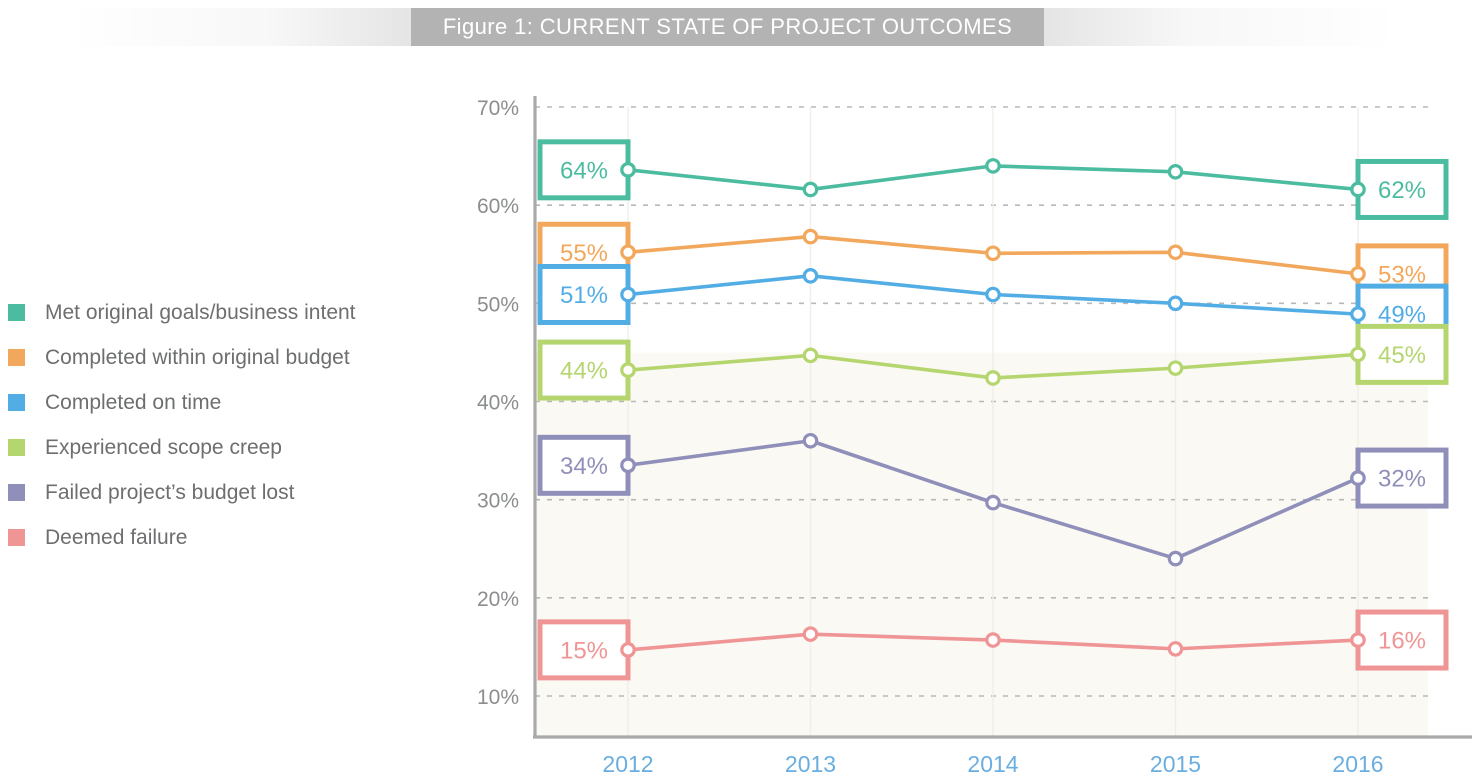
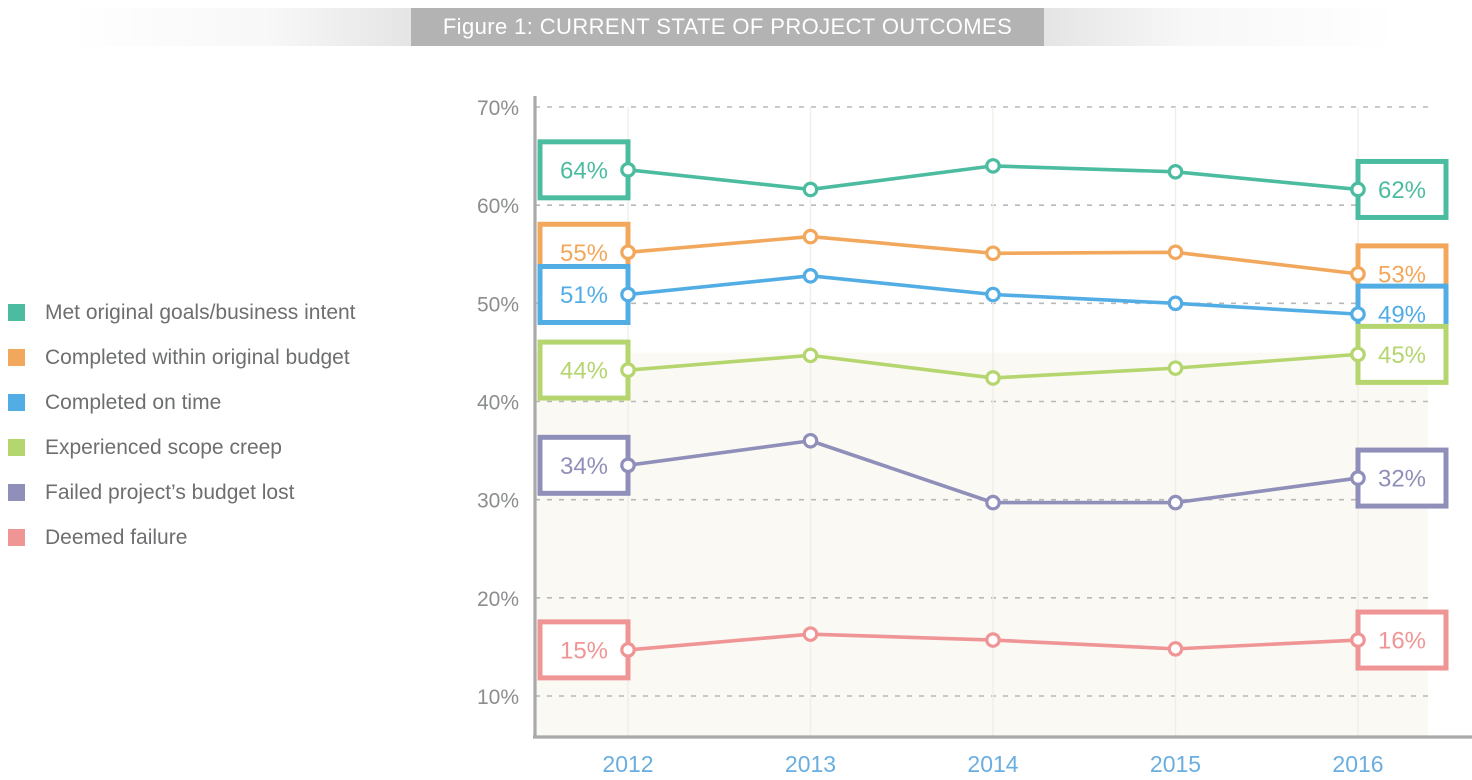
Failed project’s budget lost/2015: 24% -> 30%
